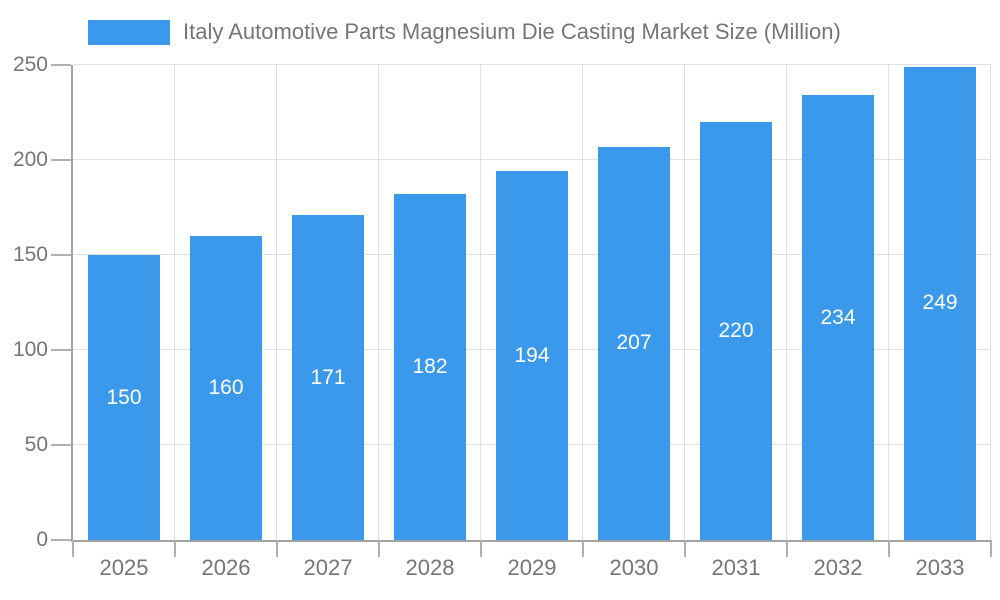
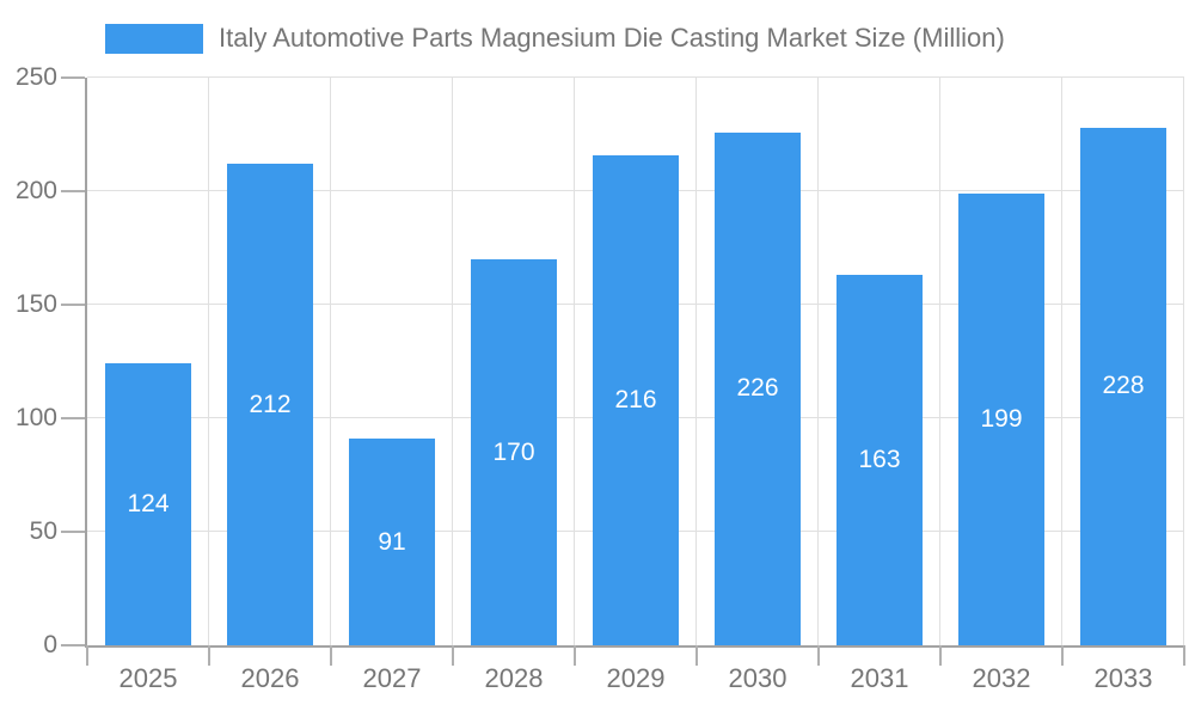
2025: 150 -> 124
2026: 160 -> 212
2027: 171 -> 91
2028: 182 -> 170
2029: 194 -> 216
2030: 207 -> 226
2031: 220 -> 163
2032: 234 -> 199
2033: 249 -> 228
